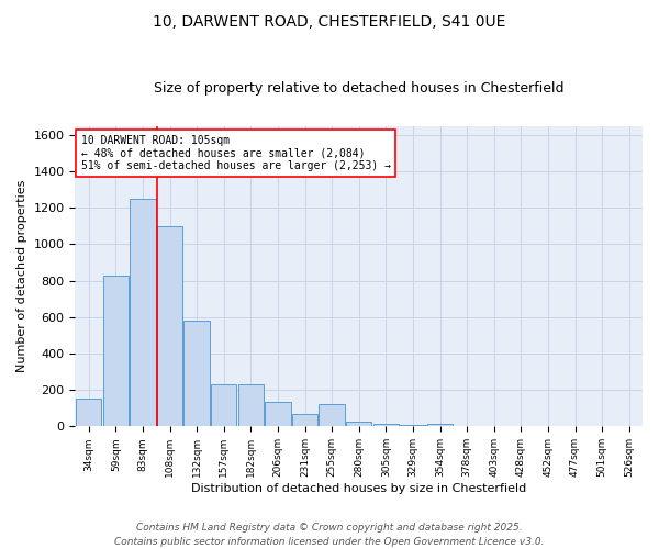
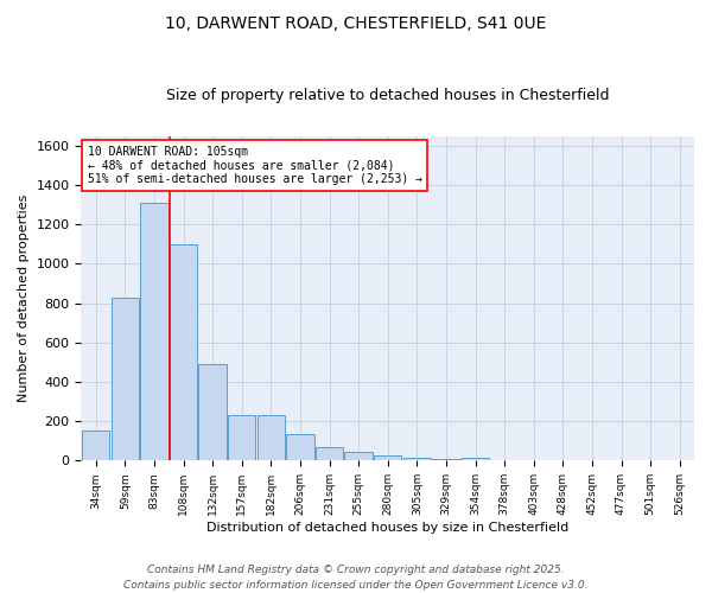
83sqm: 1250 -> 1310
132sqm: 580 -> 490
255sqm: 120 -> 40
